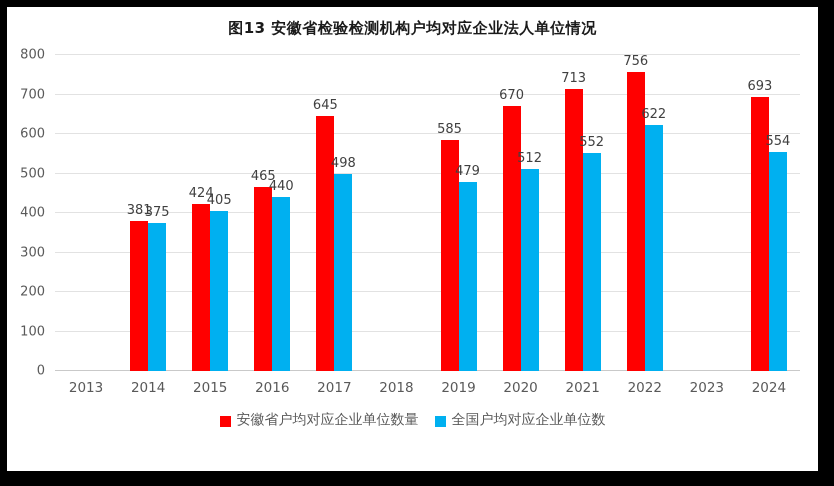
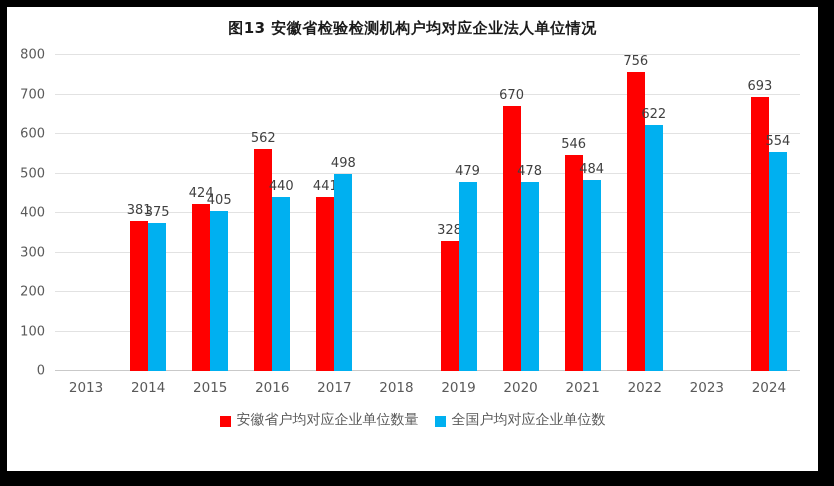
安徽省户均对应企业单位数量/2016: 465 -> 562
安徽省户均对应企业单位数量/2017: 645 -> 441
安徽省户均对应企业单位数量/2019: 585 -> 328
全国户均对应企业单位数/2020: 512 -> 478
安徽省户均对应企业单位数量/2021: 713 -> 546
全国户均对应企业单位数/2021: 552 -> 484
